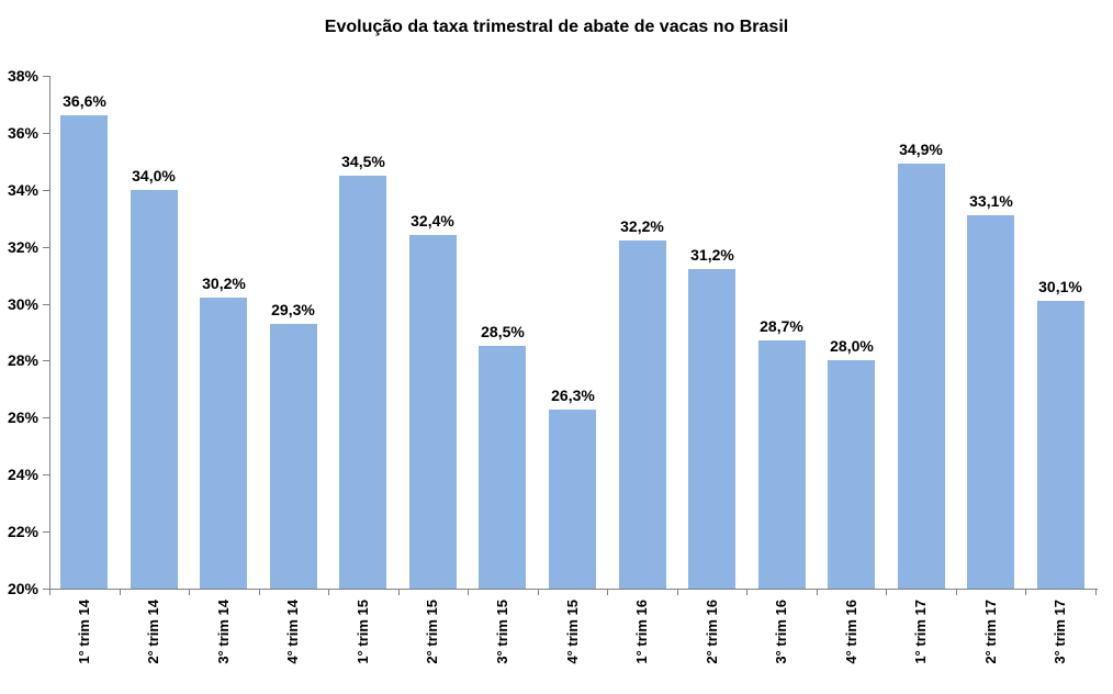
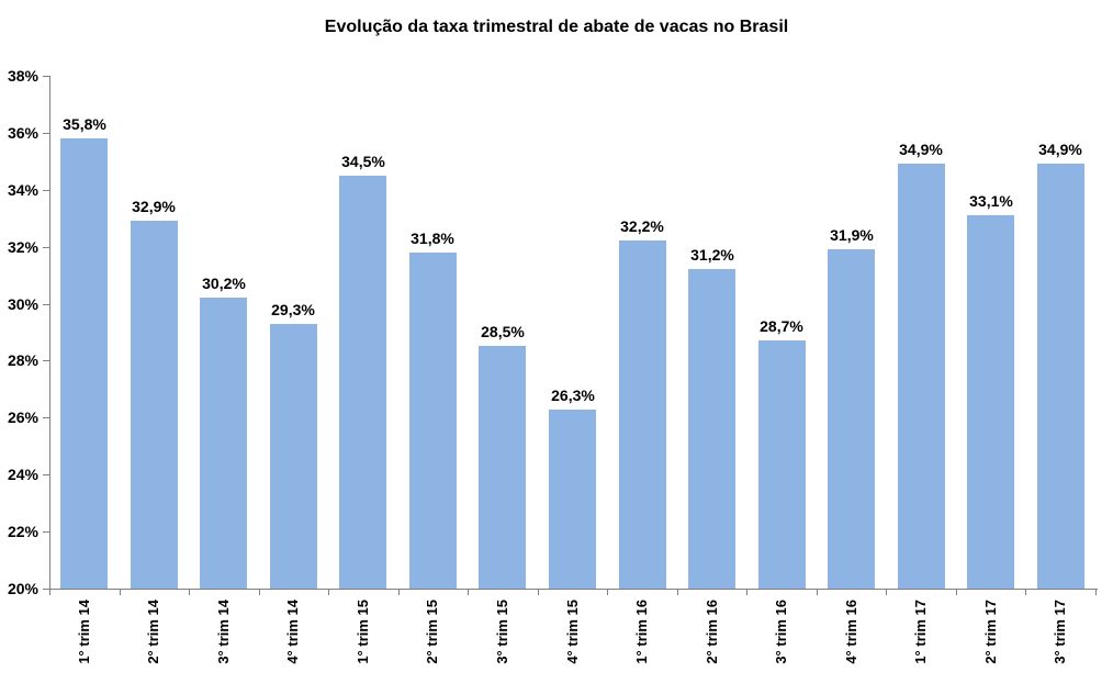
1° trim 14: 36,6% -> 35,8%
2° trim 14: 34,0% -> 32,9%
2° trim 15: 32,4% -> 31,8%
4° trim 16: 28,0% -> 31,9%
3° trim 17: 30,1% -> 34,9%
